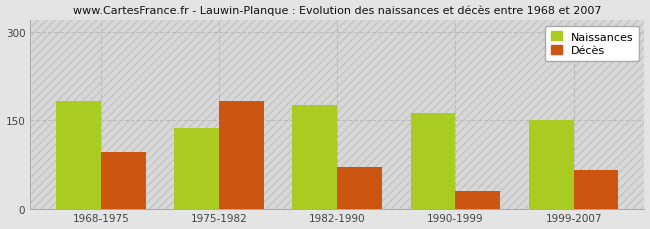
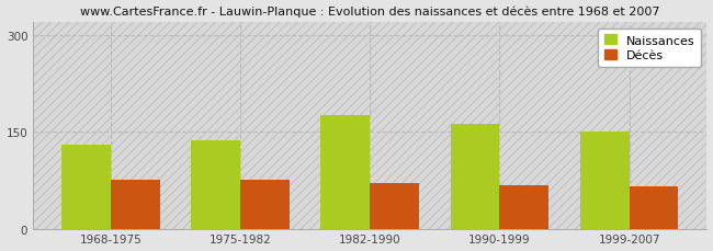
Naissances/1968-1975: 182 -> 130
Décès/1968-1975: 96 -> 75
Décès/1975-1982: 182 -> 75
Décès/1990-1999: 30 -> 68
